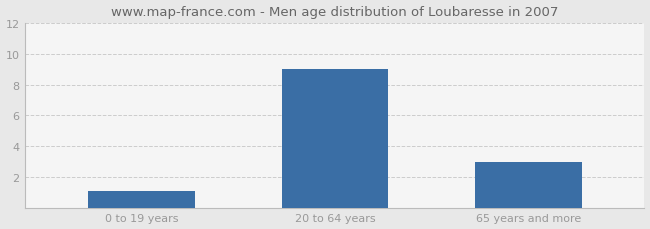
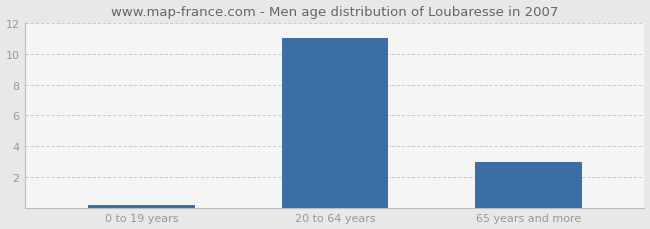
0 to 19 years: 1.1 -> 0.2
20 to 64 years: 9.0 -> 11.0
